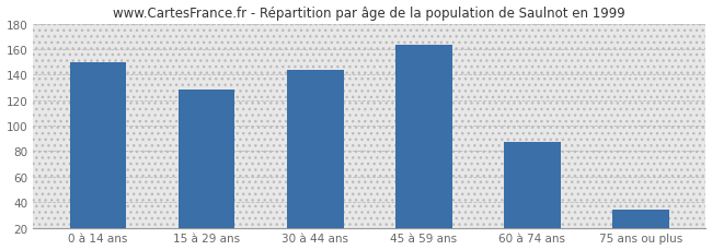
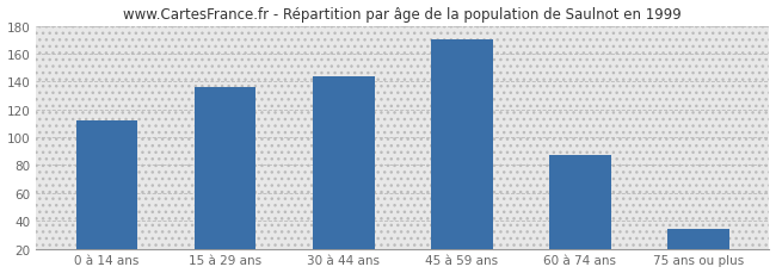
0 à 14 ans: 150 -> 112
15 à 29 ans: 128 -> 136
45 à 59 ans: 163 -> 170
